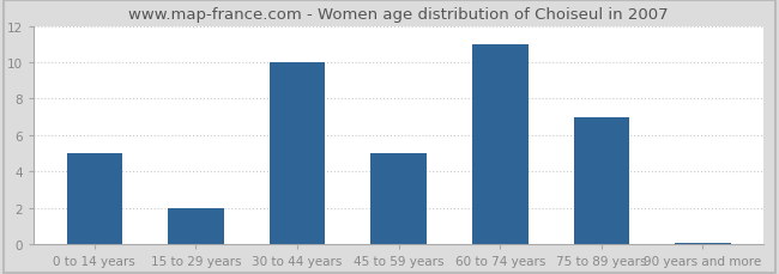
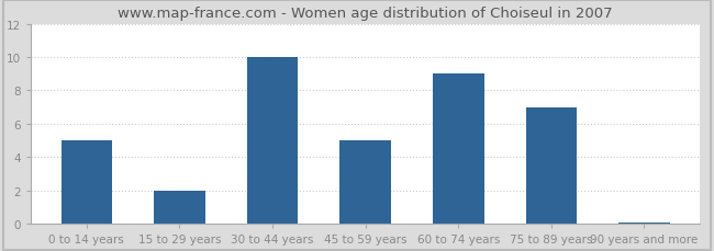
60 to 74 years: 11.0 -> 9.0
